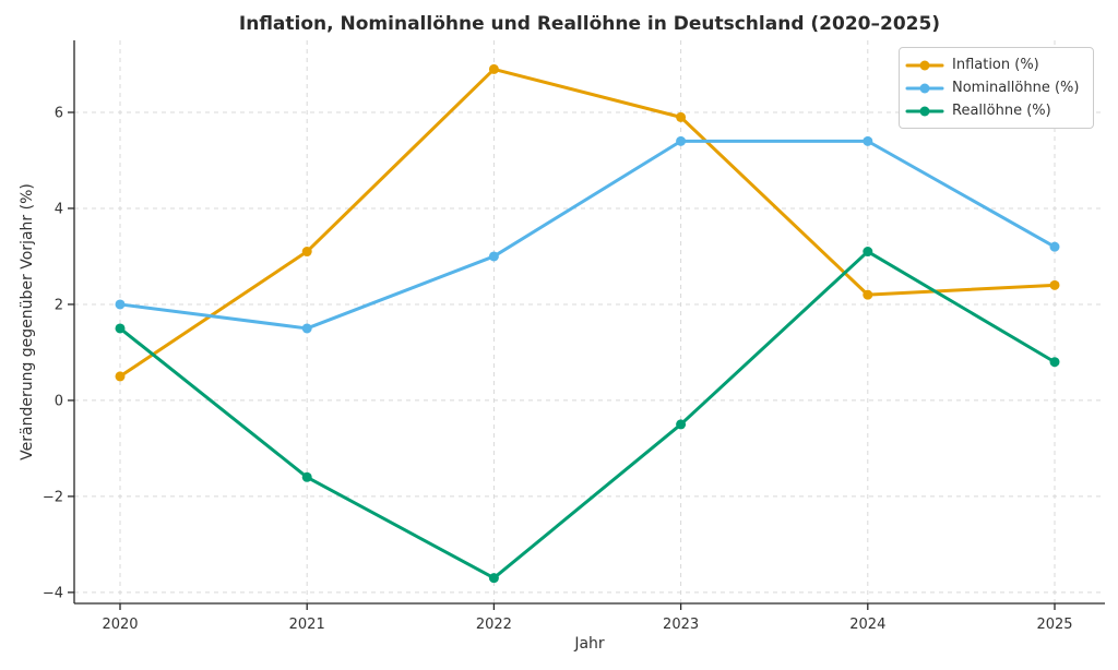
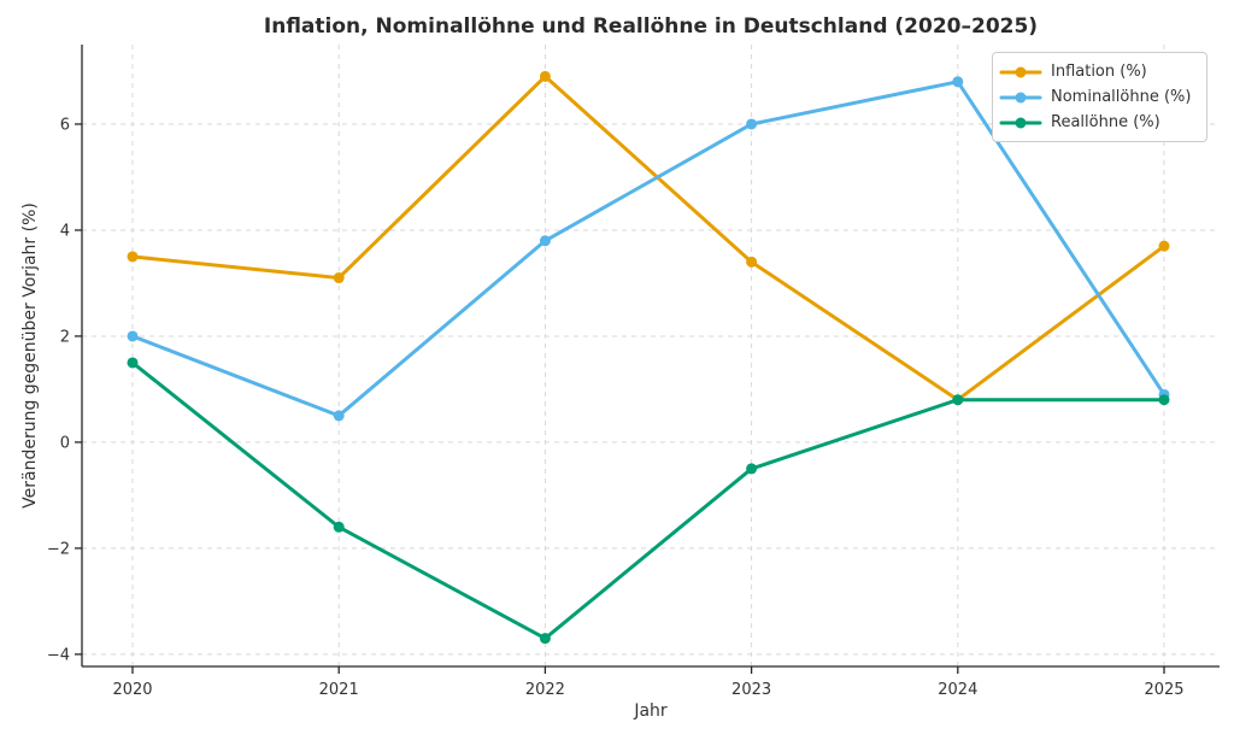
Inflation (%)/2020: 0.5 -> 3.5
Nominallöhne (%)/2021: 1.5 -> 0.5
Nominallöhne (%)/2022: 3.0 -> 3.8
Inflation (%)/2023: 5.9 -> 3.4
Nominallöhne (%)/2023: 5.4 -> 6.0
Inflation (%)/2024: 2.2 -> 0.8
Nominallöhne (%)/2024: 5.4 -> 6.8
Reallöhne (%)/2024: 3.1 -> 0.8
Inflation (%)/2025: 2.4 -> 3.7
Nominallöhne (%)/2025: 3.2 -> 0.9
